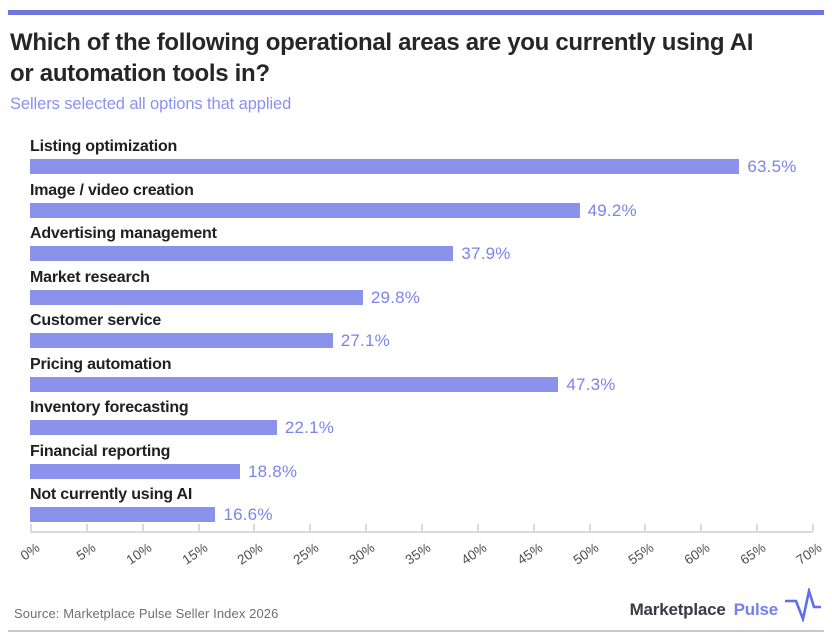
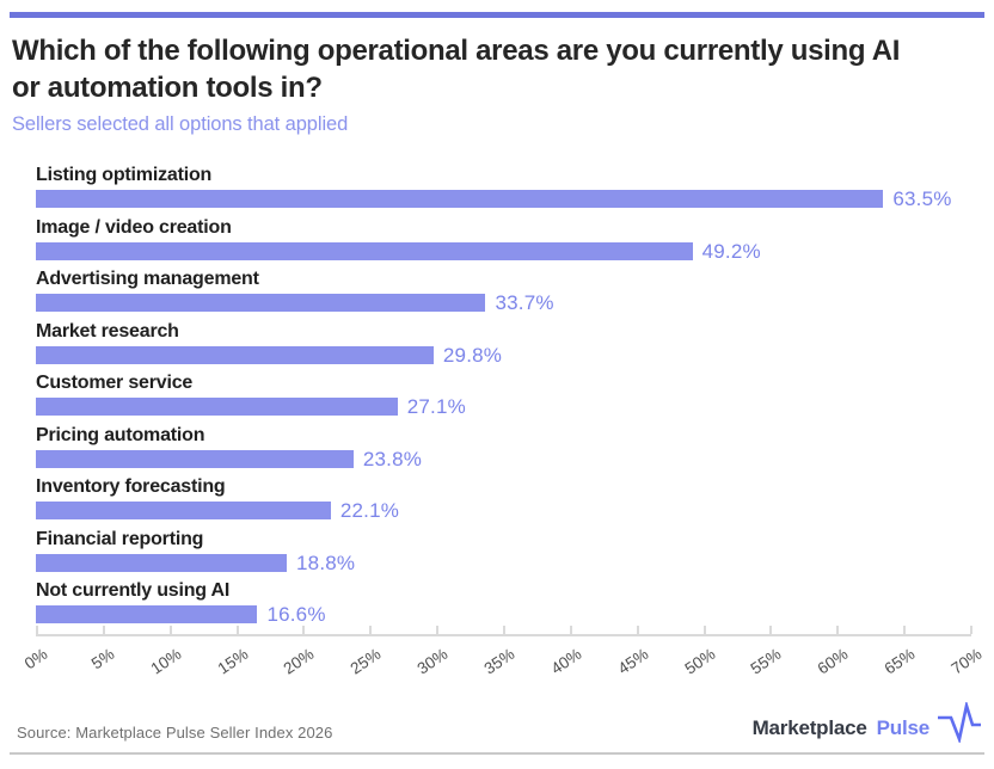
Advertising management: 37.9% -> 33.7%
Pricing automation: 47.3% -> 23.8%
